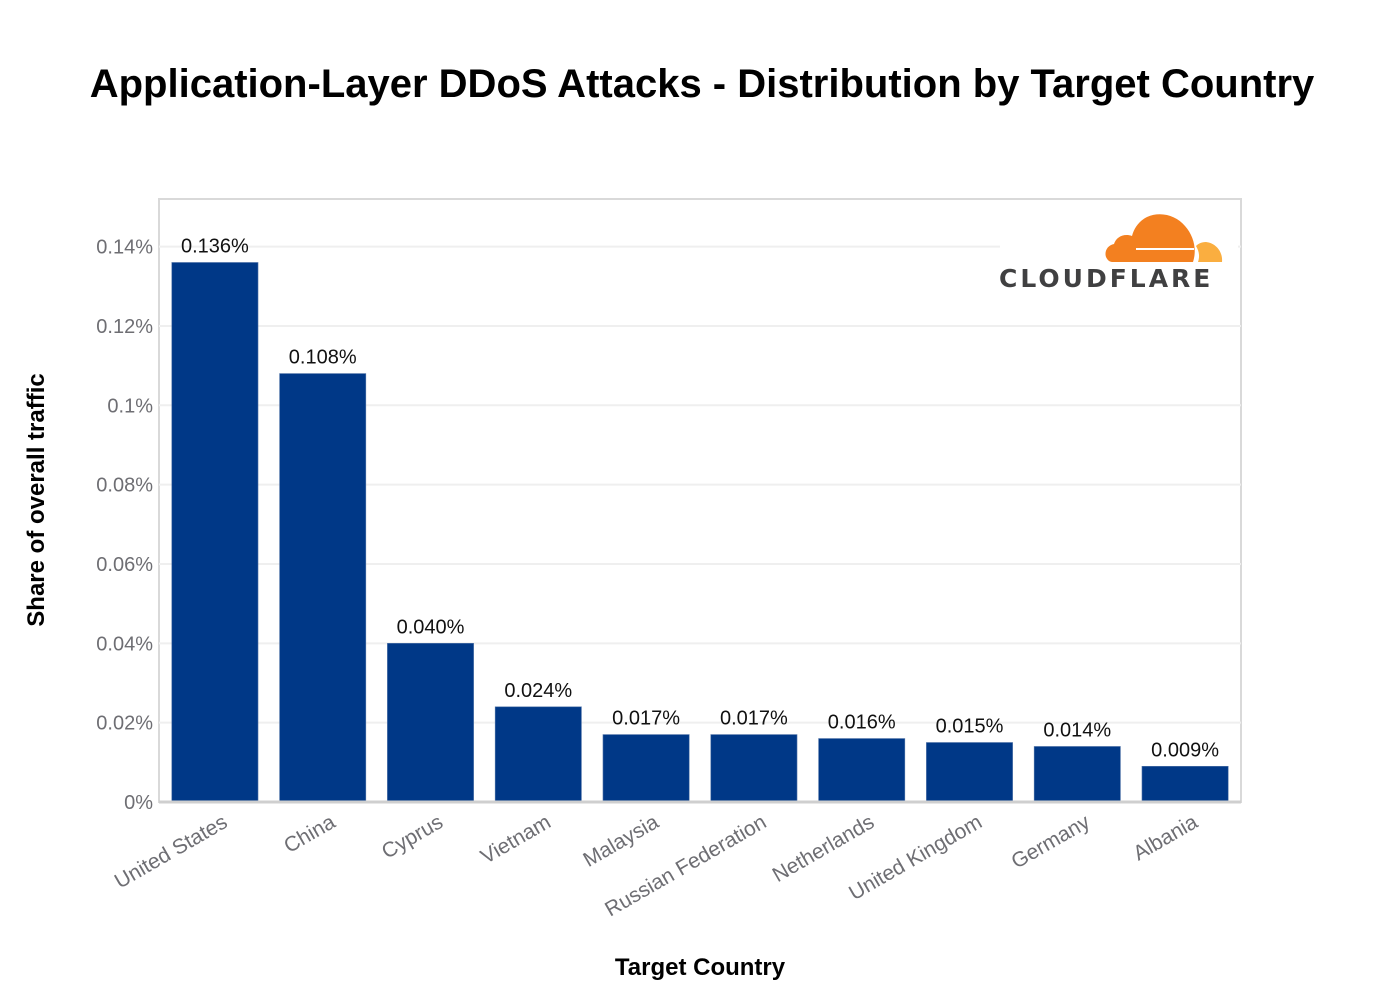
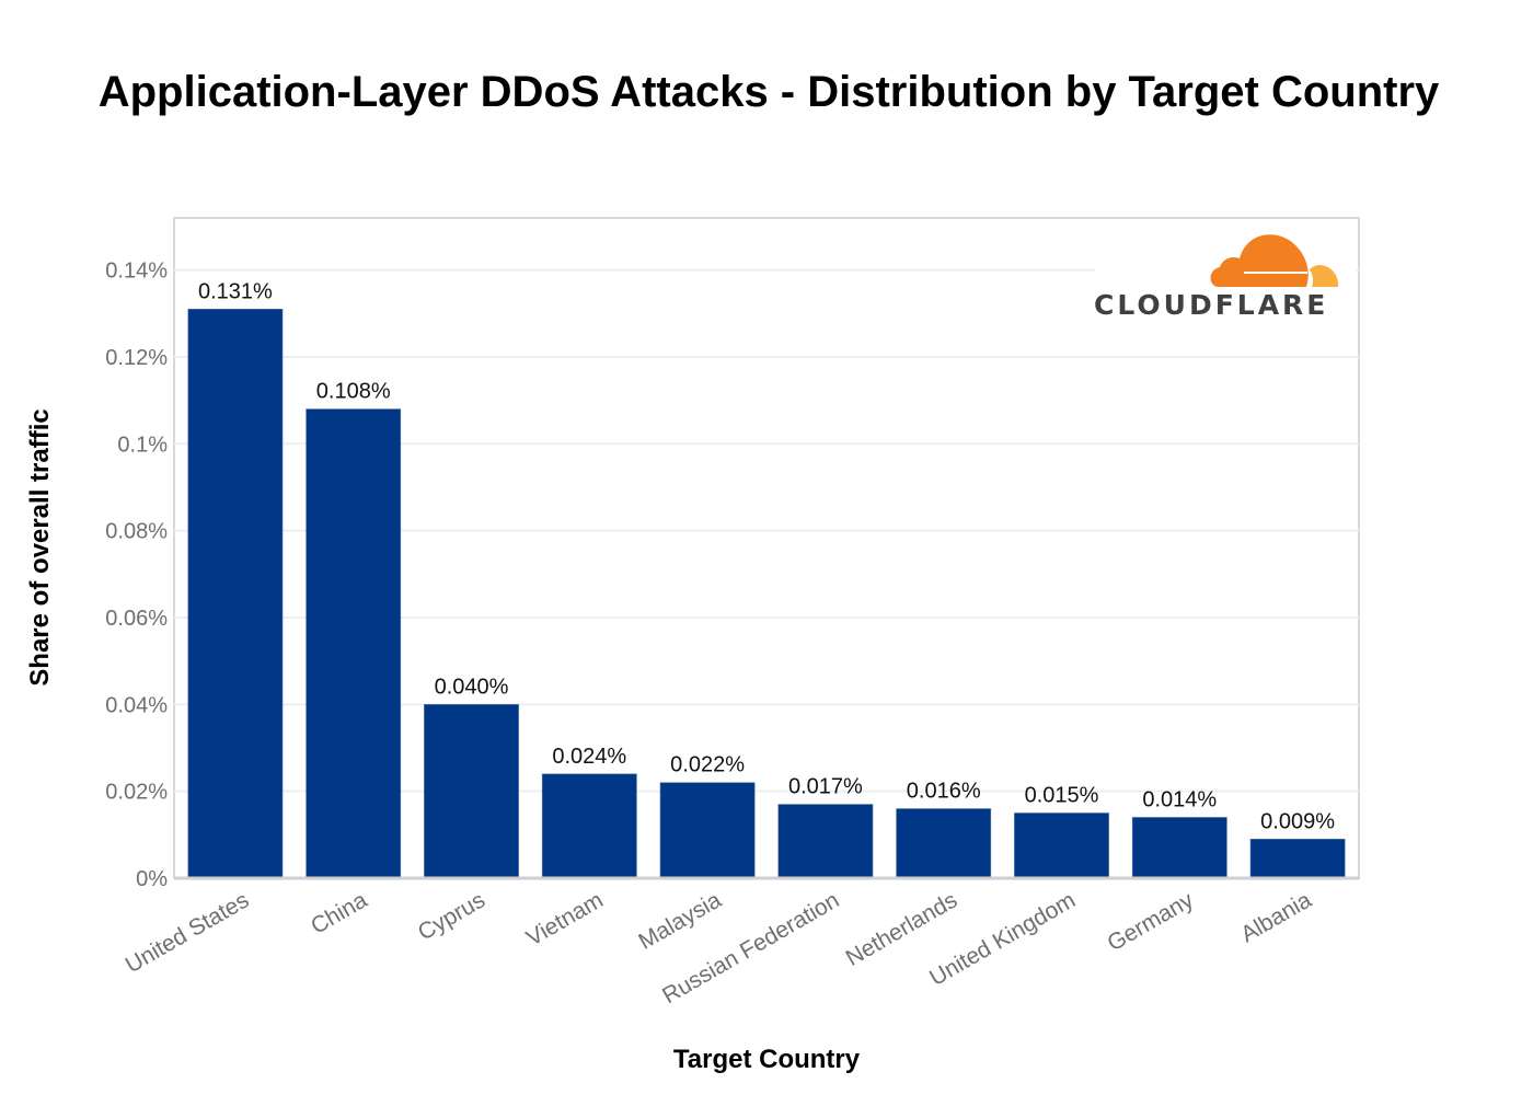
United States: 0.136% -> 0.131%
Malaysia: 0.017% -> 0.022%
